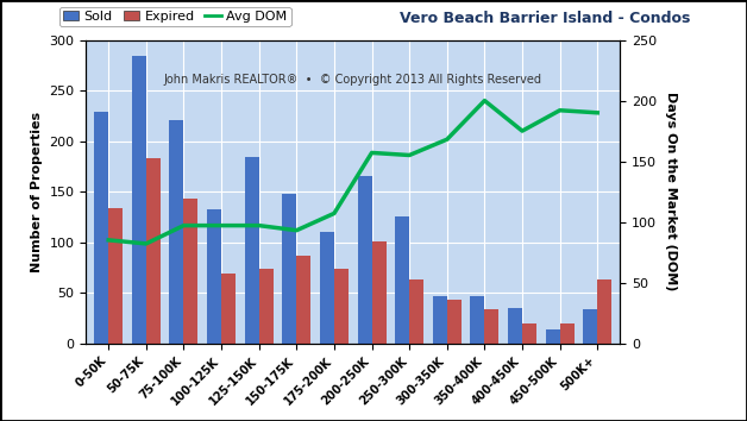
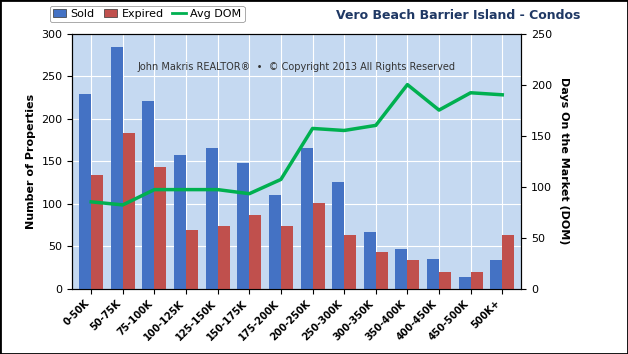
Sold/100-125K: 132 -> 157
Sold/125-150K: 184 -> 165
Sold/300-350K: 46 -> 67
Avg DOM/300-350K: 168 -> 160
